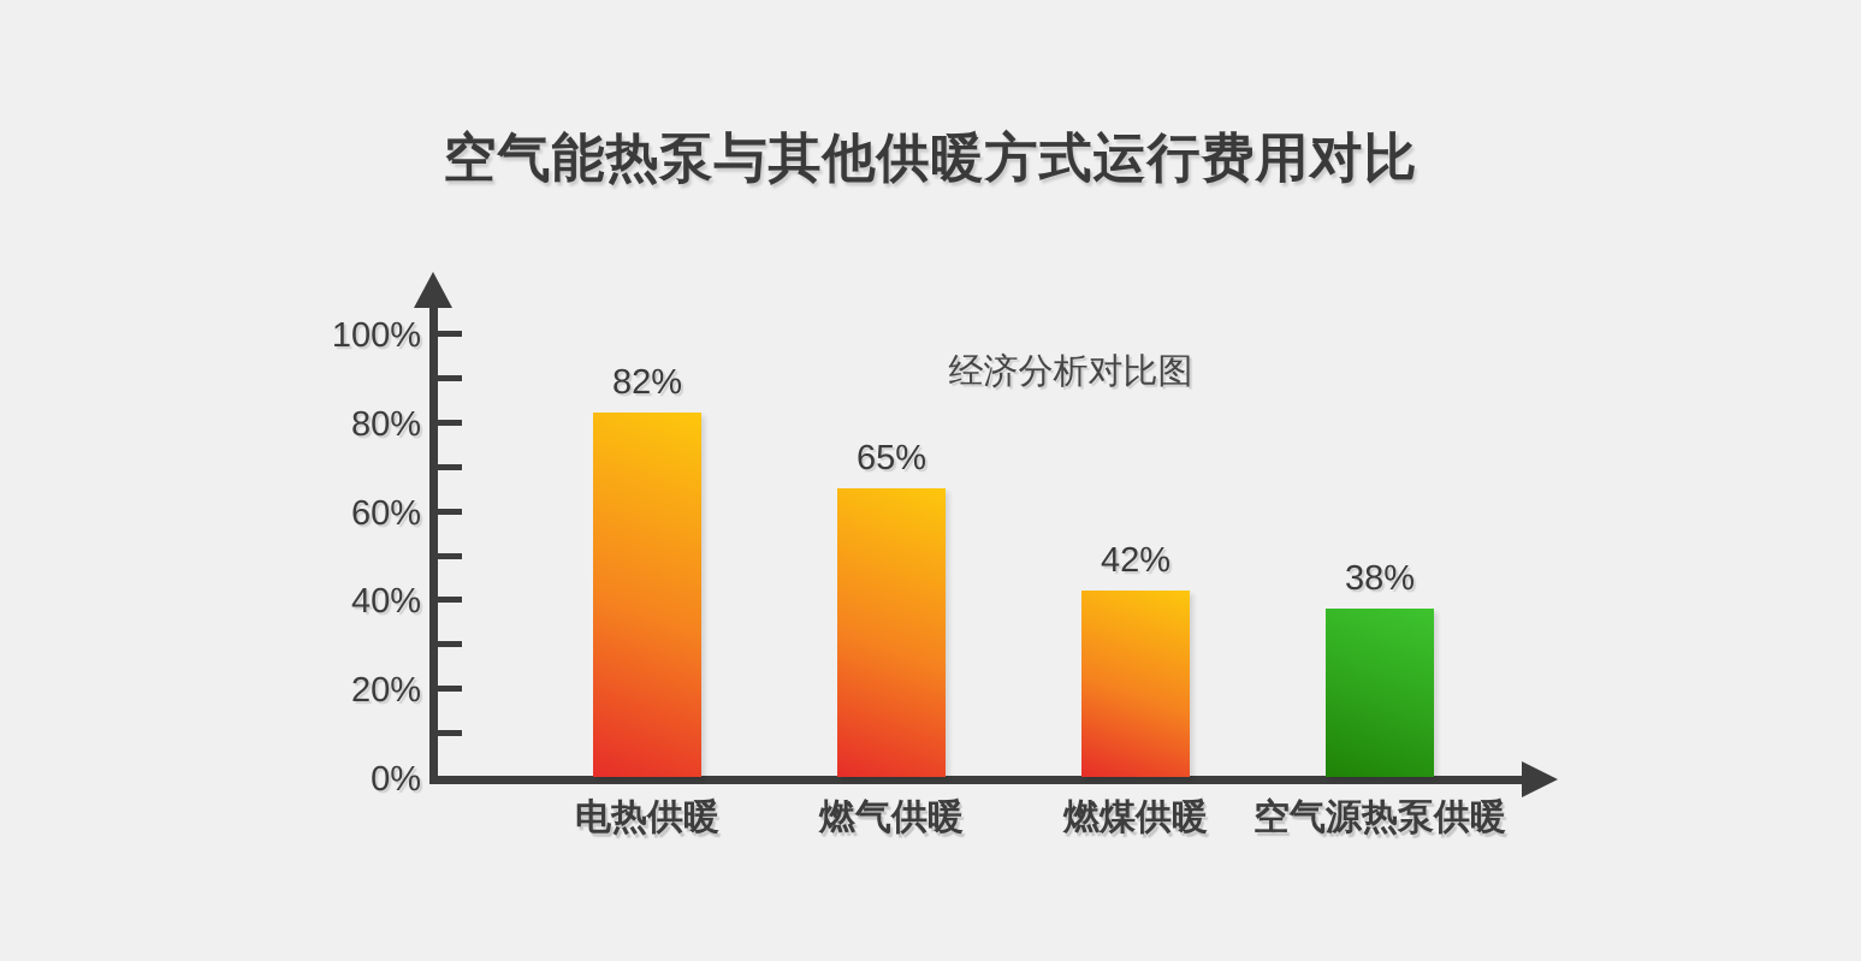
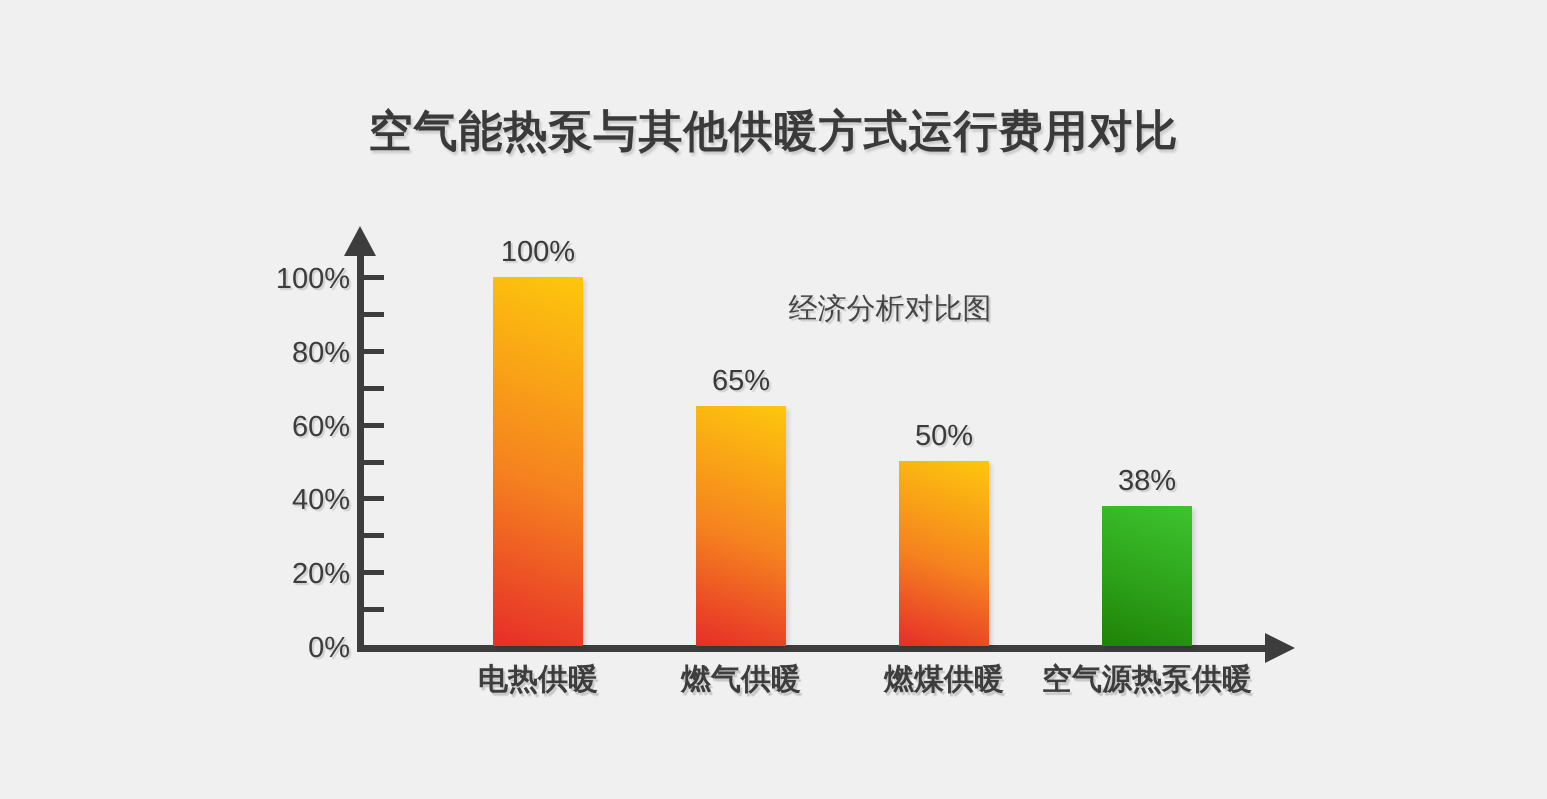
电热供暖: 82% -> 100%
燃煤供暖: 42% -> 50%
